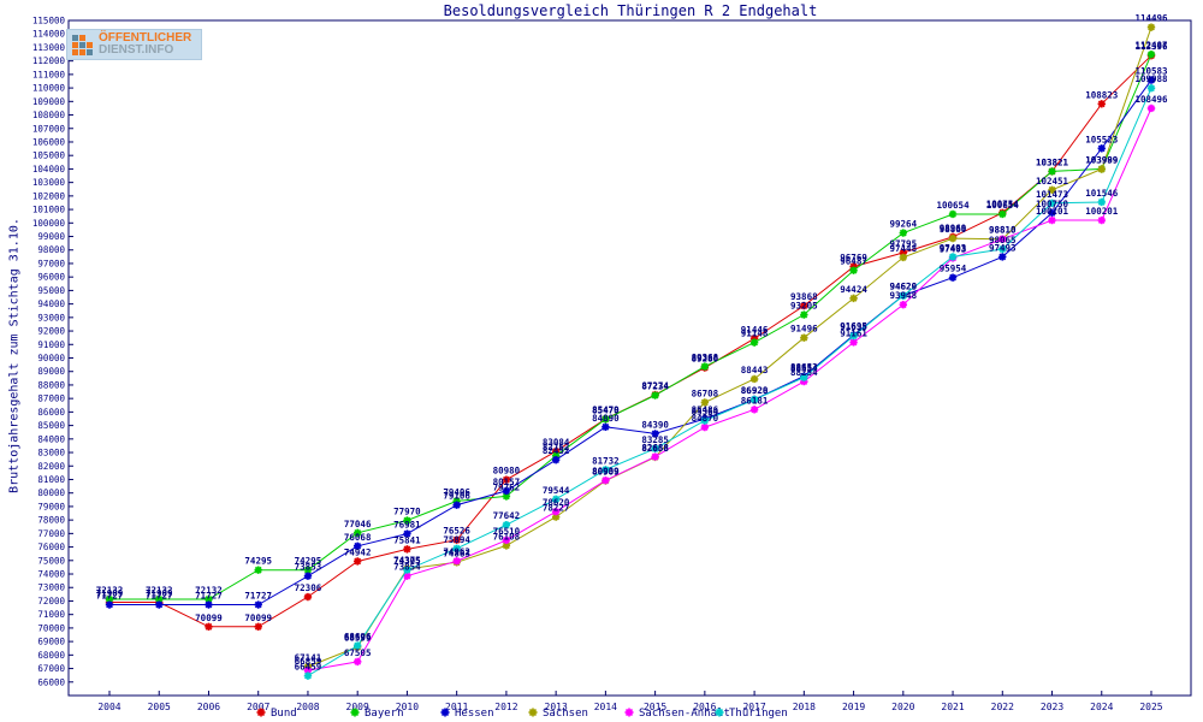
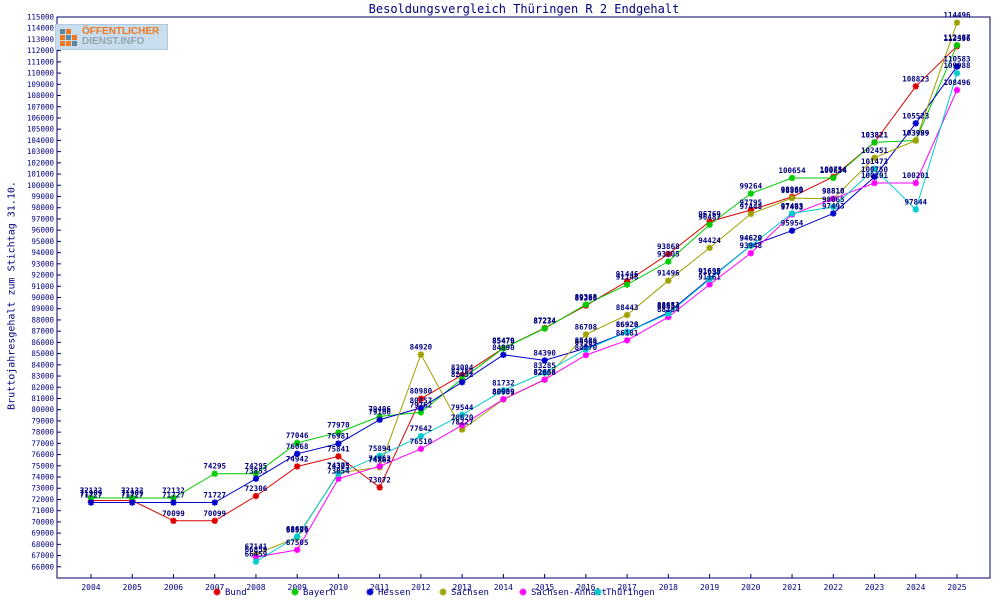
Bund/2011: 76526 -> 73072
Sachsen/2012: 76108 -> 84920
Thüringen/2024: 101546 -> 97844
